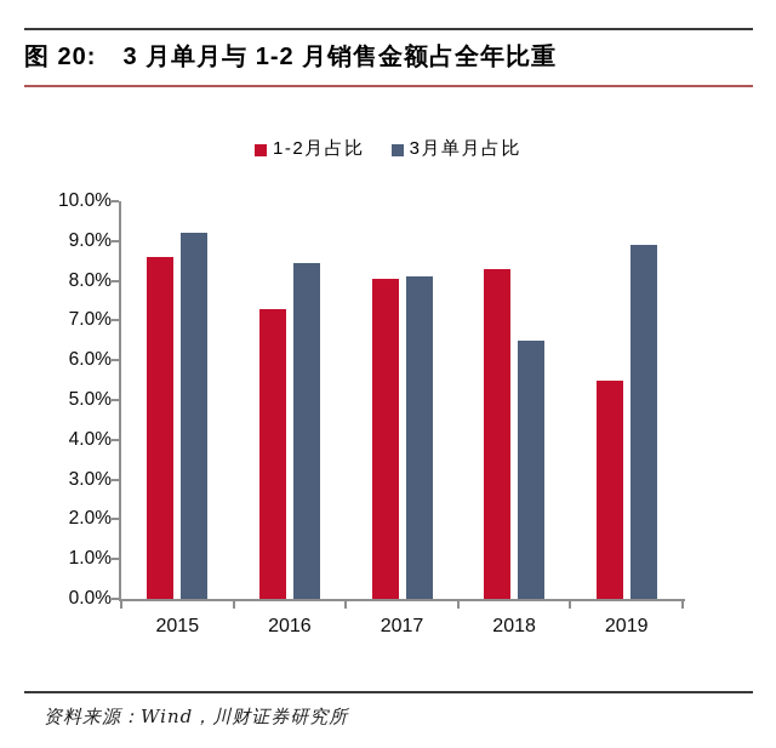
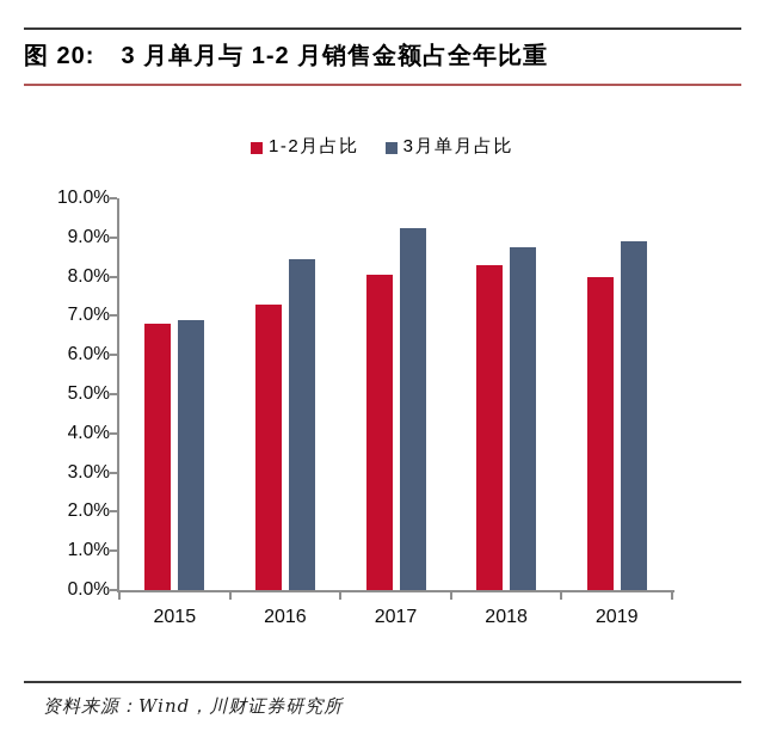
1-2月占比/2015: 8.6% -> 6.8%
3月单月占比/2015: 9.2% -> 6.9%
3月单月占比/2017: 8.1% -> 9.2%
3月单月占比/2018: 6.5% -> 8.8%
1-2月占比/2019: 5.5% -> 8.0%
